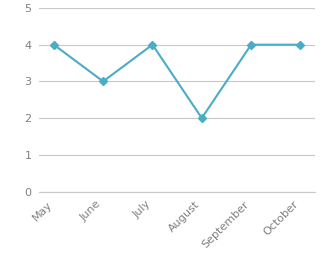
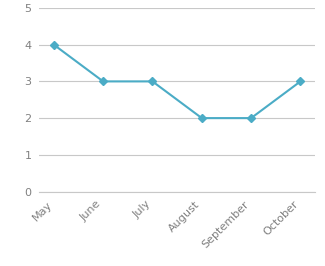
July: 4 -> 3
September: 4 -> 2
October: 4 -> 3
